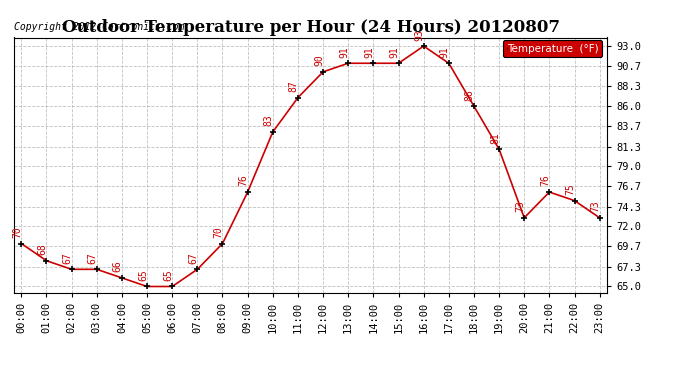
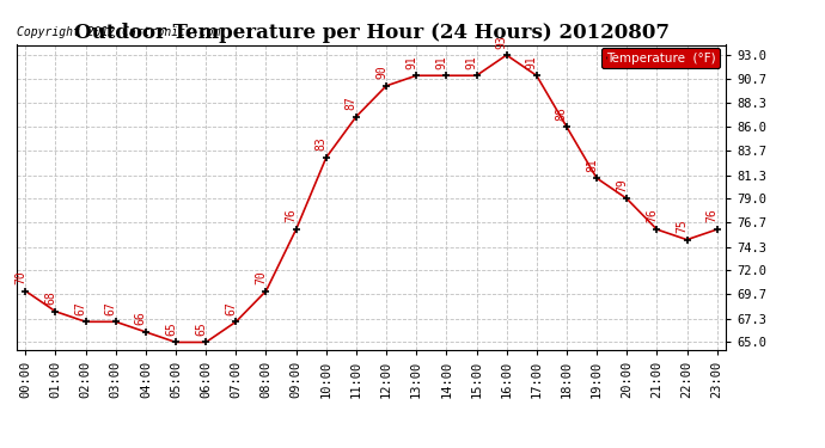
20:00: 73 -> 79
23:00: 73 -> 76
